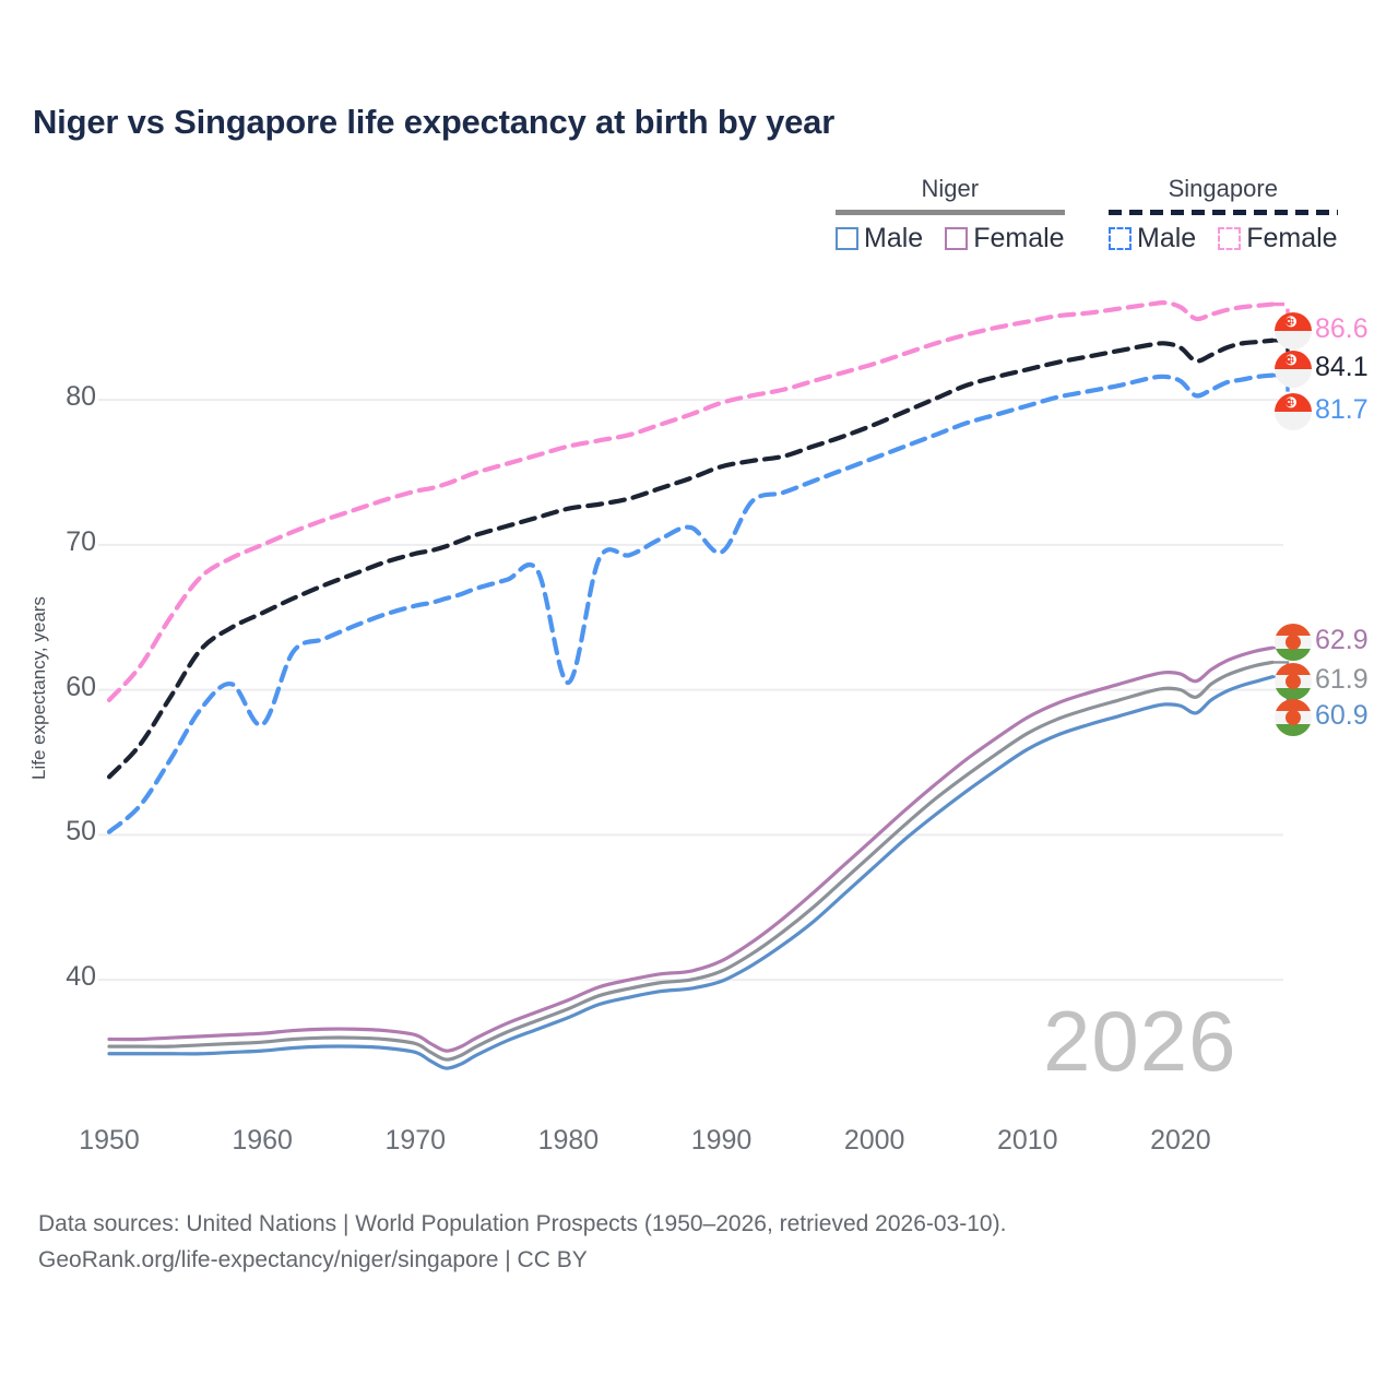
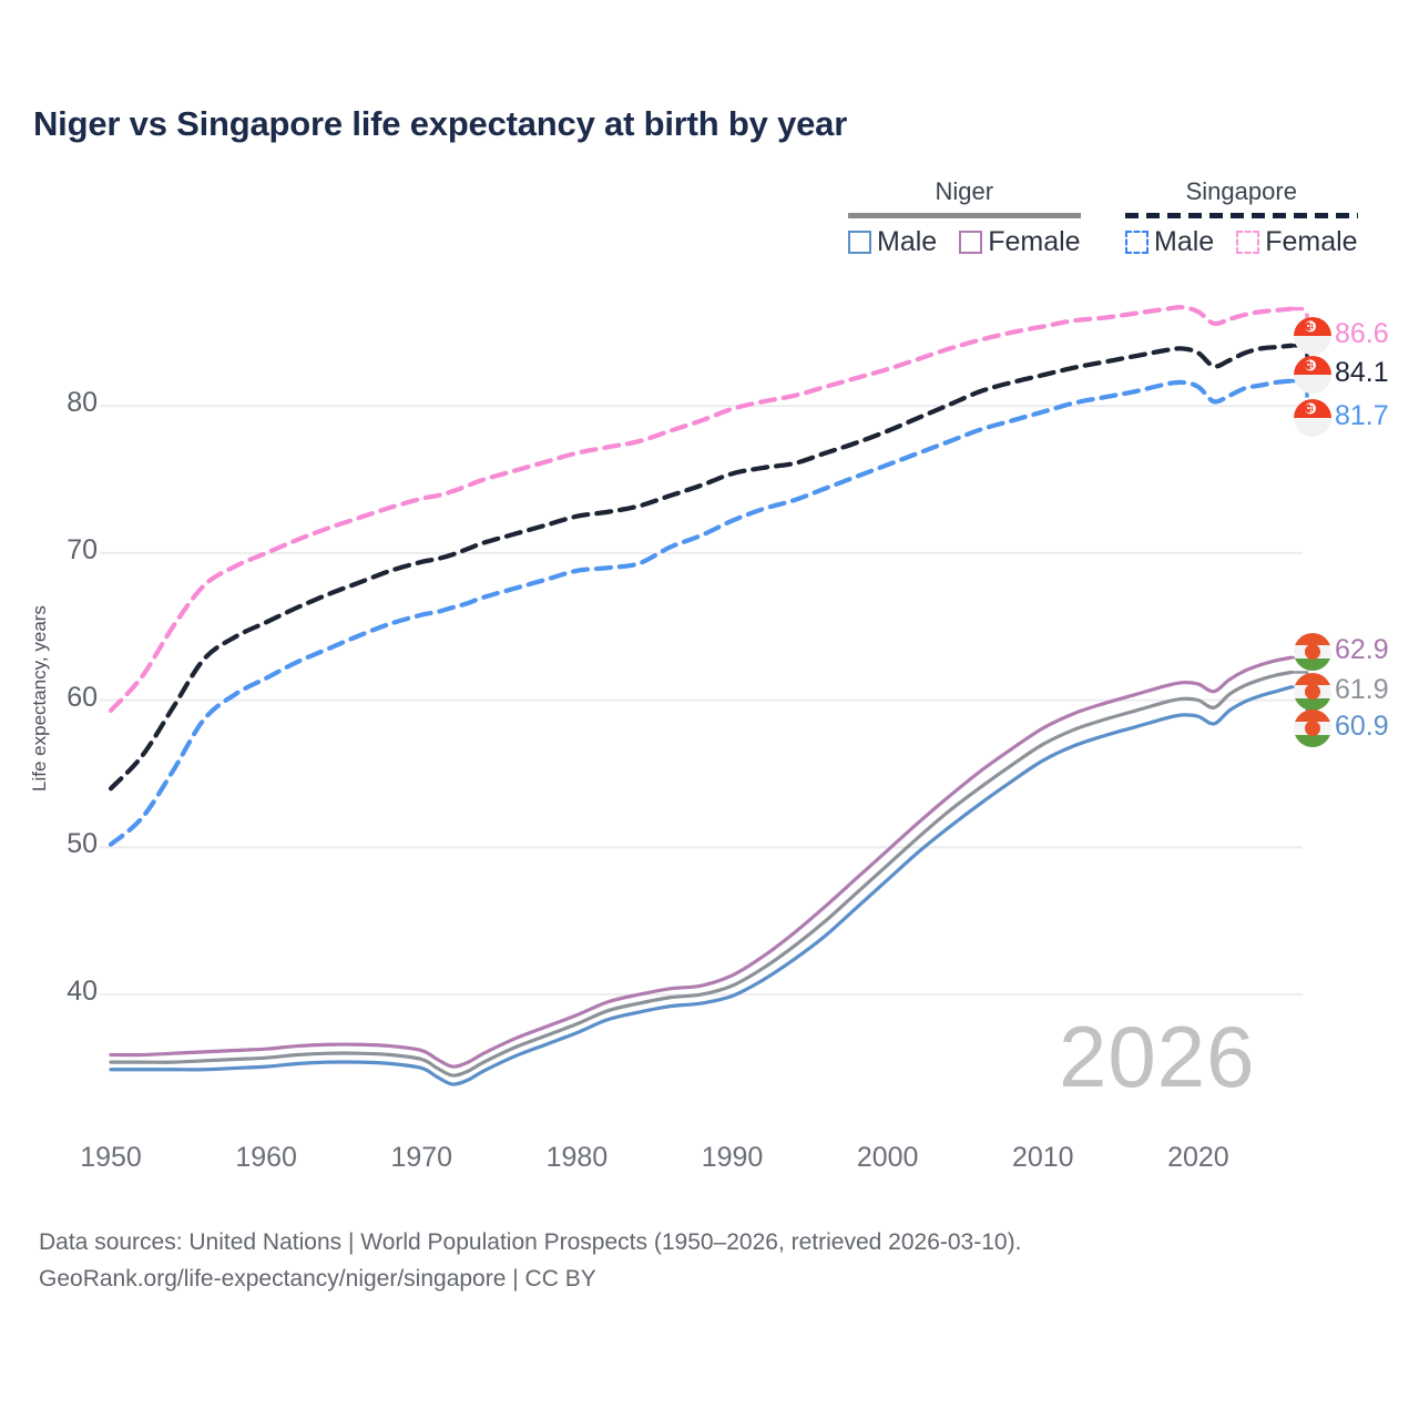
Singapore Male/1960: 57.6 -> 61.5
Singapore Male/1980: 60.5 -> 68.8
Singapore Male/1990: 69.5 -> 72.2
